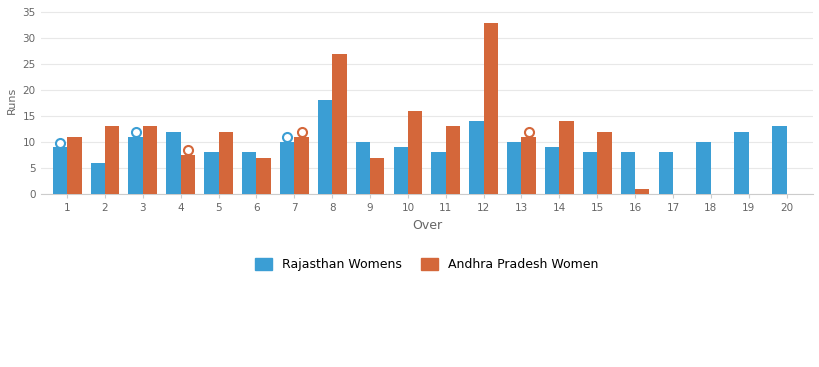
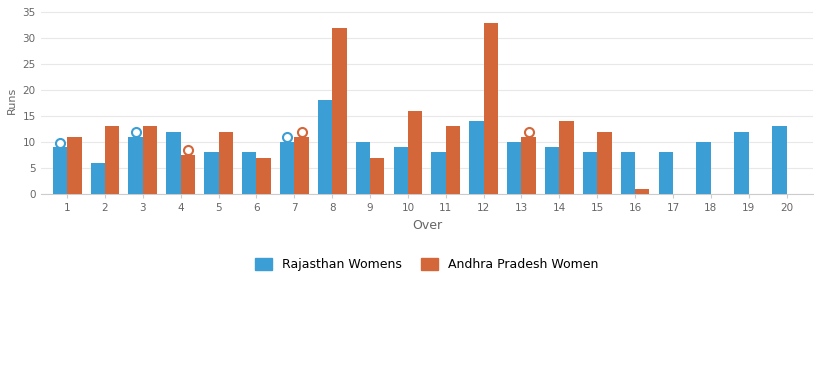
Andhra Pradesh Women/8: 27.0 -> 32.0
